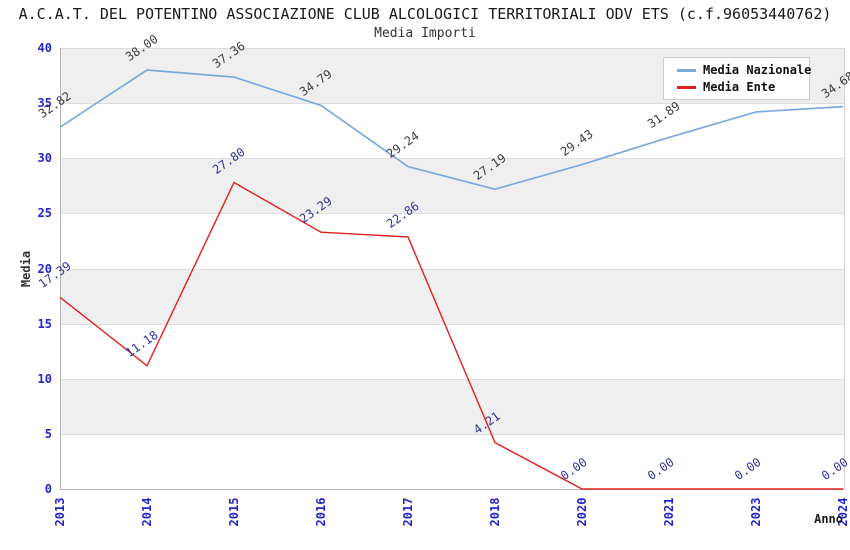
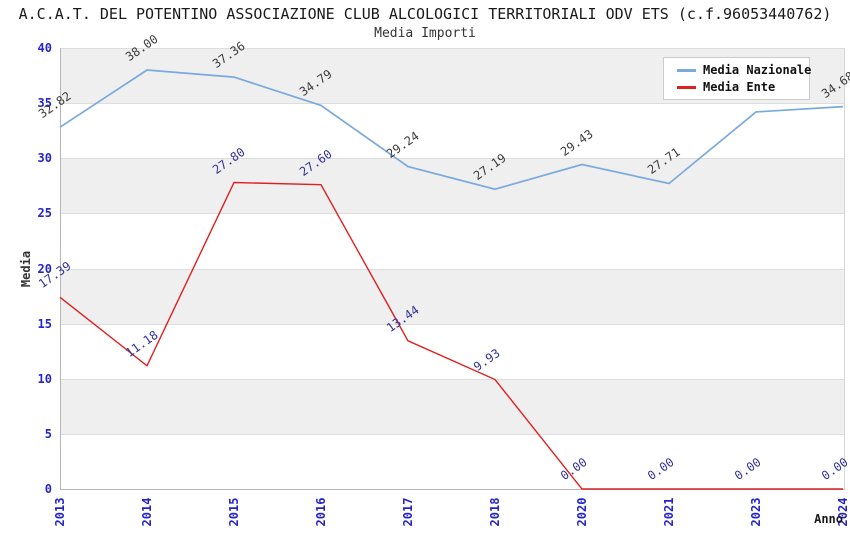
Media Ente/2016: 23.29 -> 27.60
Media Ente/2017: 22.86 -> 13.44
Media Ente/2018: 4.21 -> 9.93
Media Nazionale/2021: 31.89 -> 27.71
